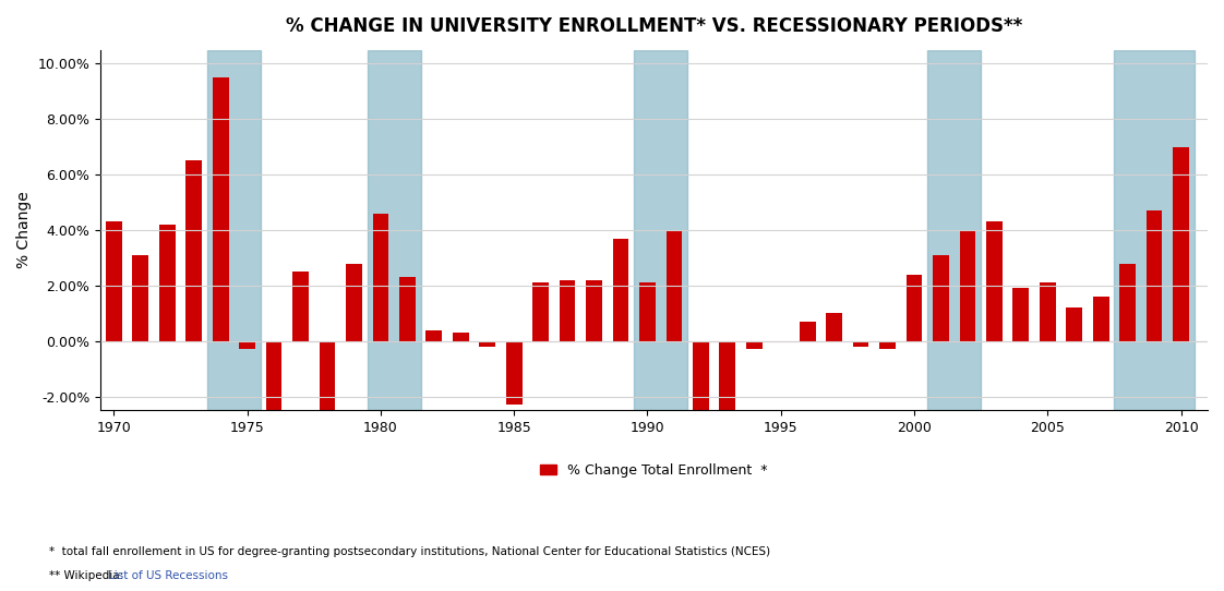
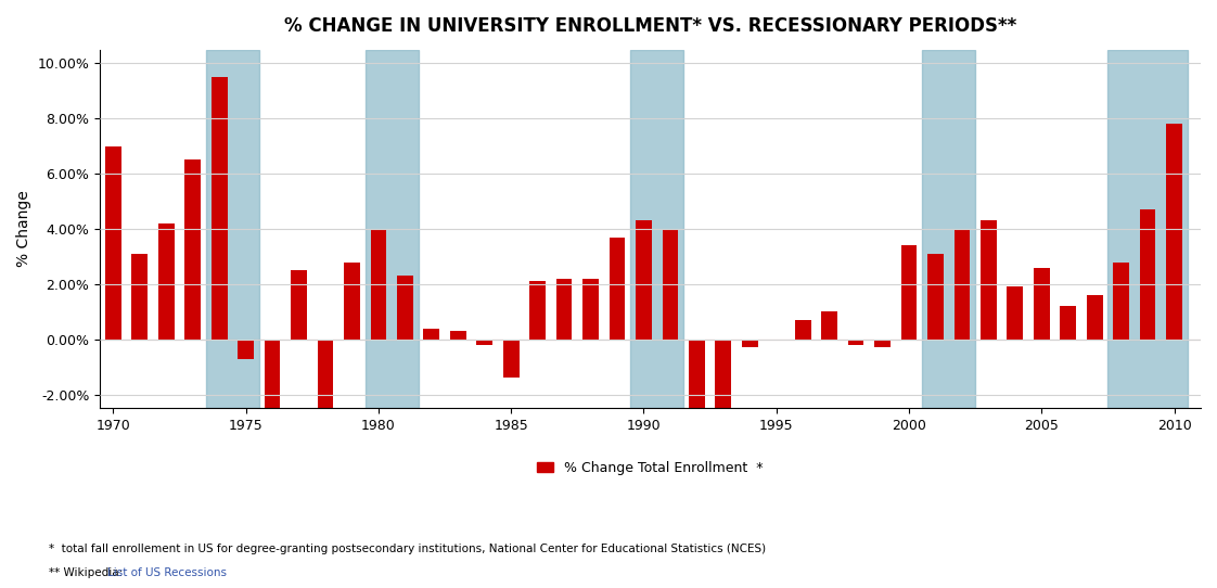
1970: 4.3% -> 7.0%
1975: -0.3% -> -0.7%
1980: 4.6% -> 4.0%
1985: -2.3% -> -1.4%
1990: 2.1% -> 4.3%
2000: 2.4% -> 3.4%
2005: 2.1% -> 2.6%
2010: 7.0% -> 7.8%
